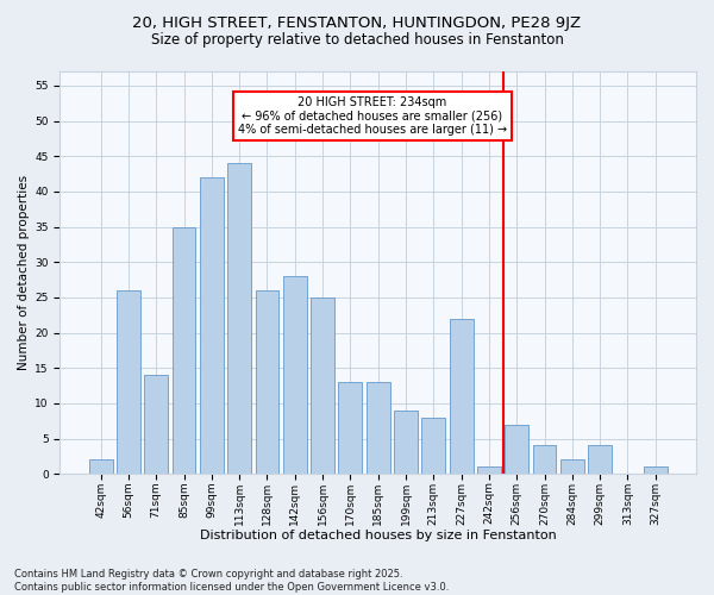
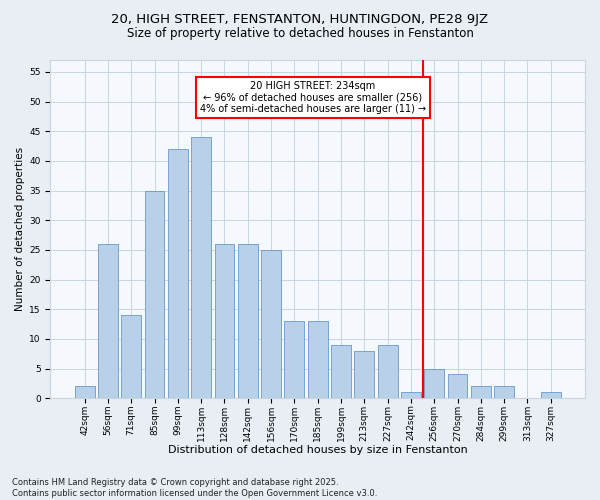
142sqm: 28 -> 26
227sqm: 22 -> 9
256sqm: 7 -> 5
299sqm: 4 -> 2
